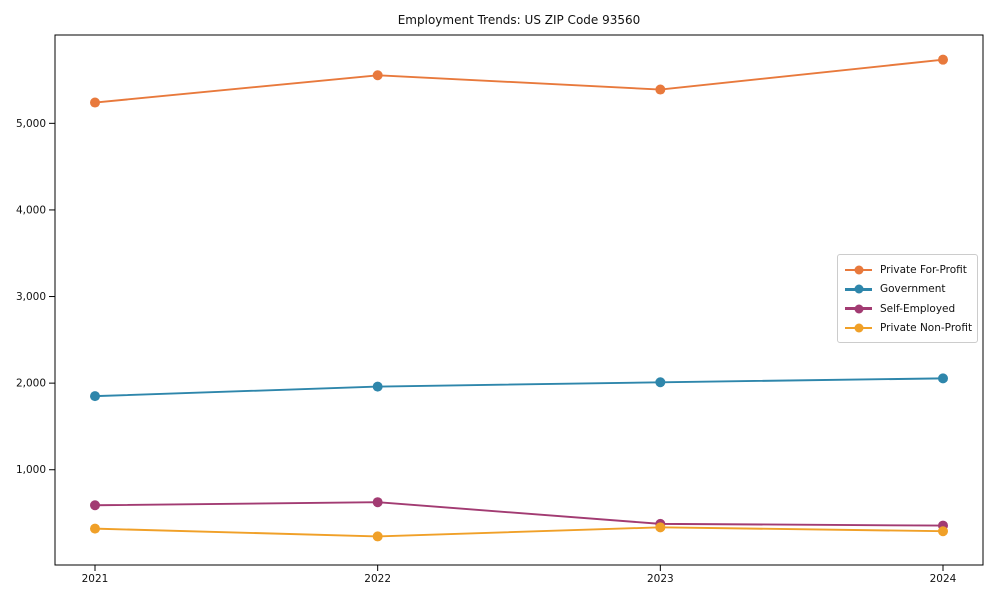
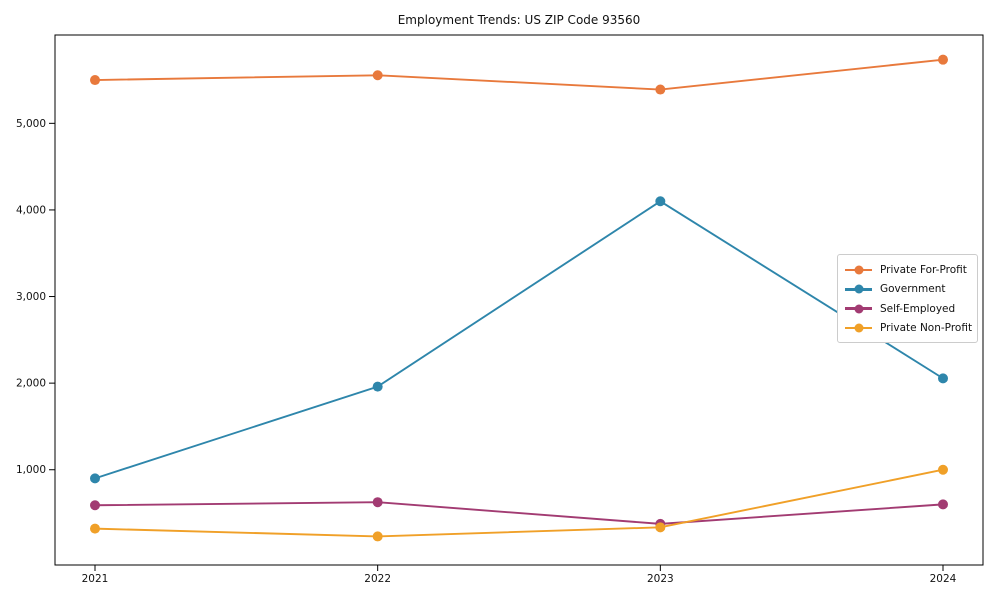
Private For-Profit/2021: 5200 -> 5500
Government/2021: 1800 -> 900
Government/2023: 2000 -> 4100
Self-Employed/2024: 400 -> 600
Private Non-Profit/2024: 300 -> 1000
